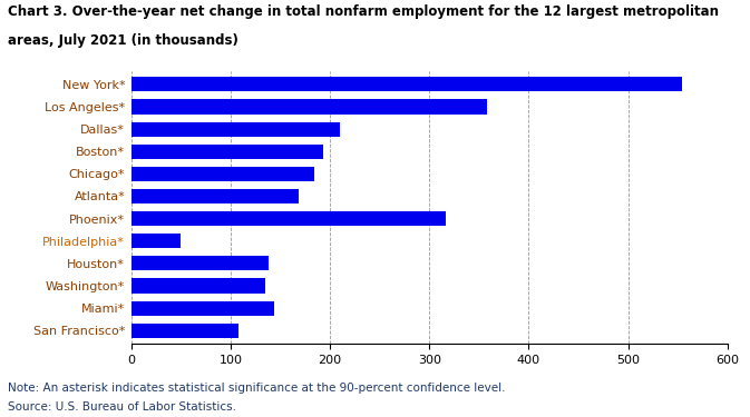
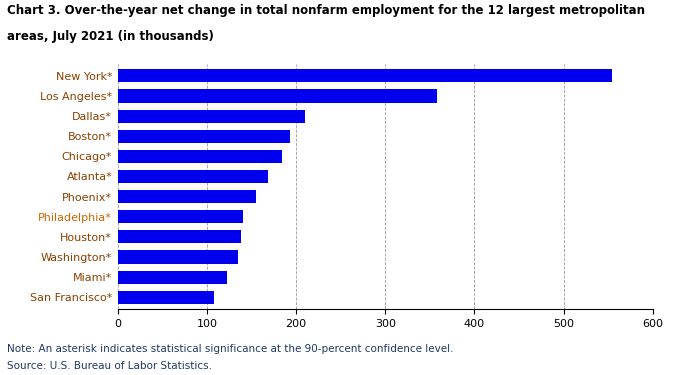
Phoenix*: 316 -> 155
Philadelphia*: 50 -> 140
Miami*: 144 -> 122
